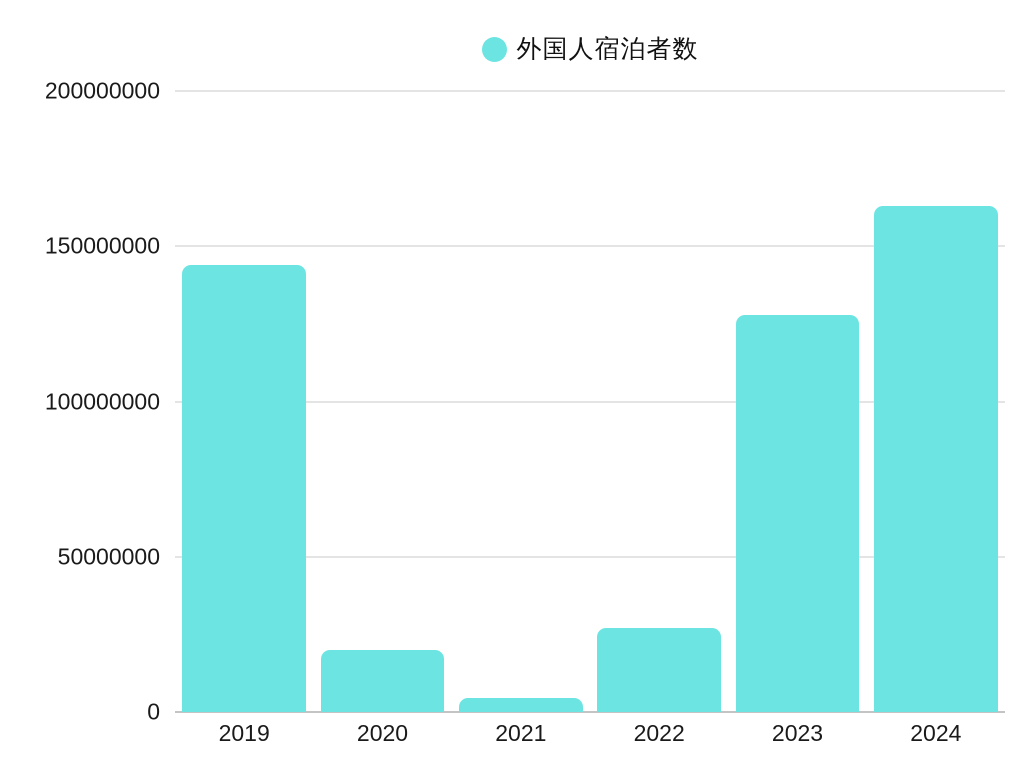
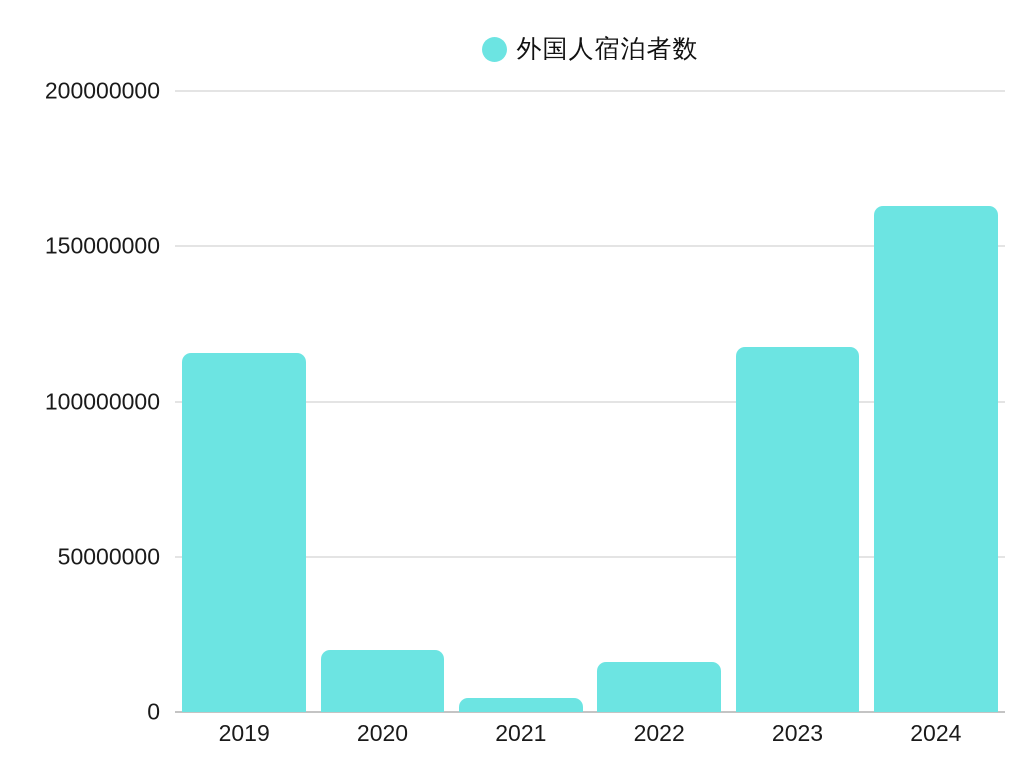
2019: 144000000 -> 116000000
2022: 27000000 -> 16000000
2023: 128000000 -> 118000000
